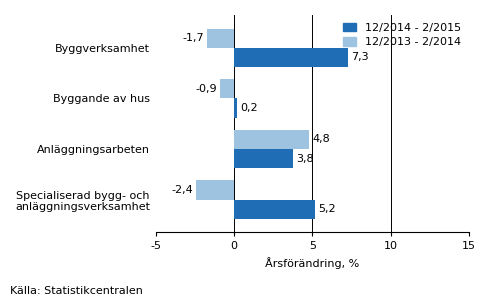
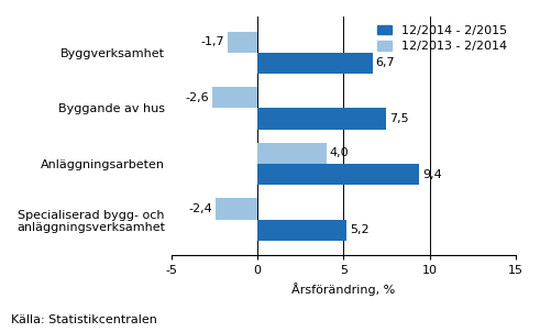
12/2014 - 2/2015/Byggverksamhet: 7,3 -> 6,7
12/2013 - 2/2014/Byggande av hus: -0,9 -> -2,6
12/2014 - 2/2015/Byggande av hus: 0,2 -> 7,5
12/2013 - 2/2014/Anläggningsarbeten: 4,8 -> 4,0
12/2014 - 2/2015/Anläggningsarbeten: 3,8 -> 9,4
